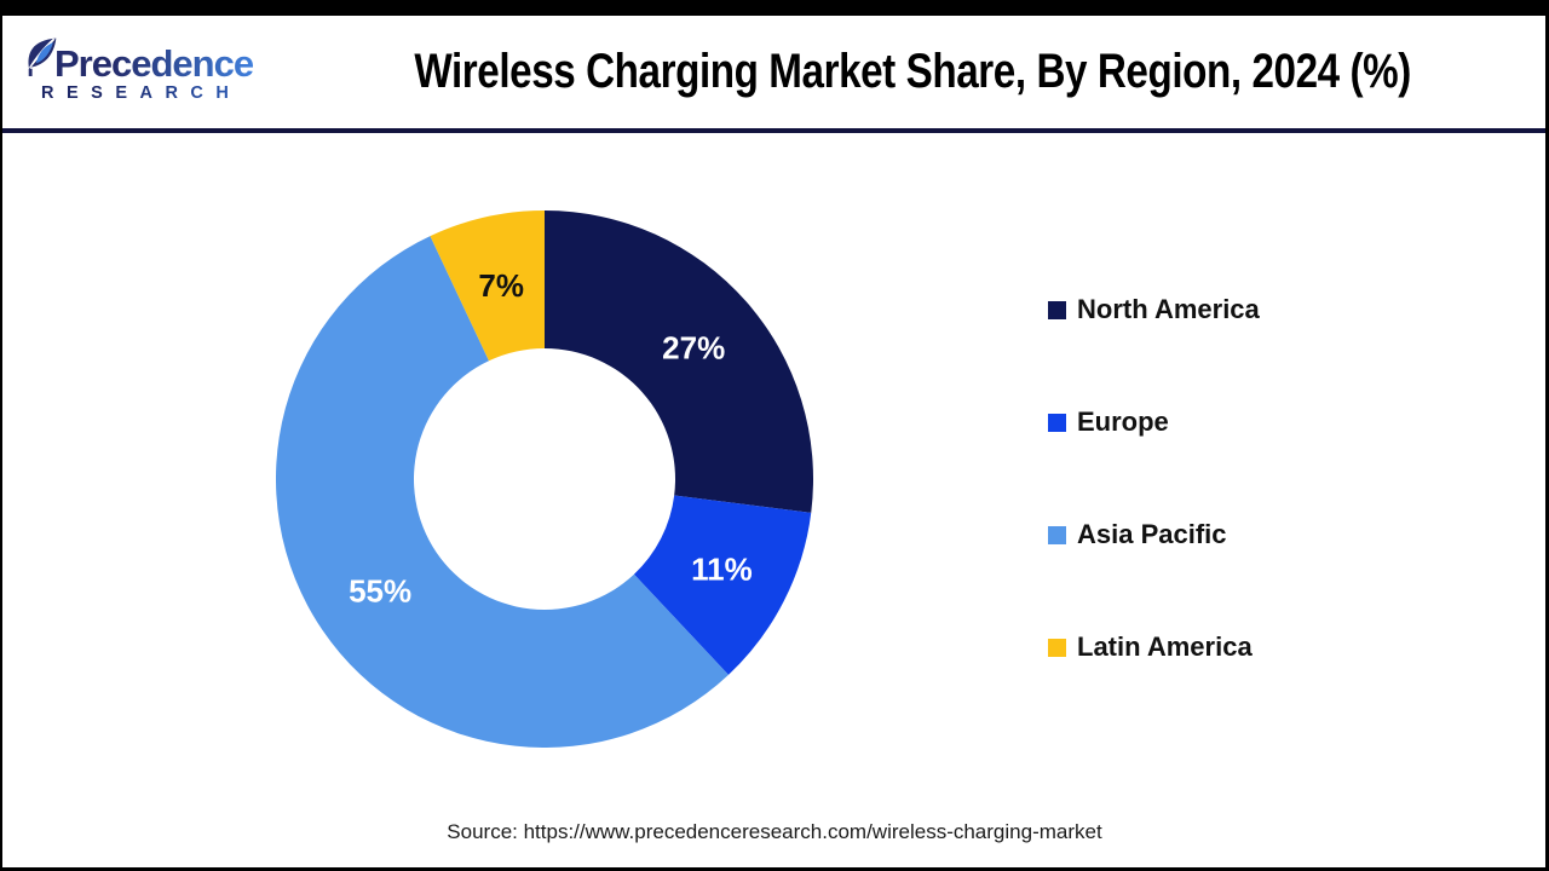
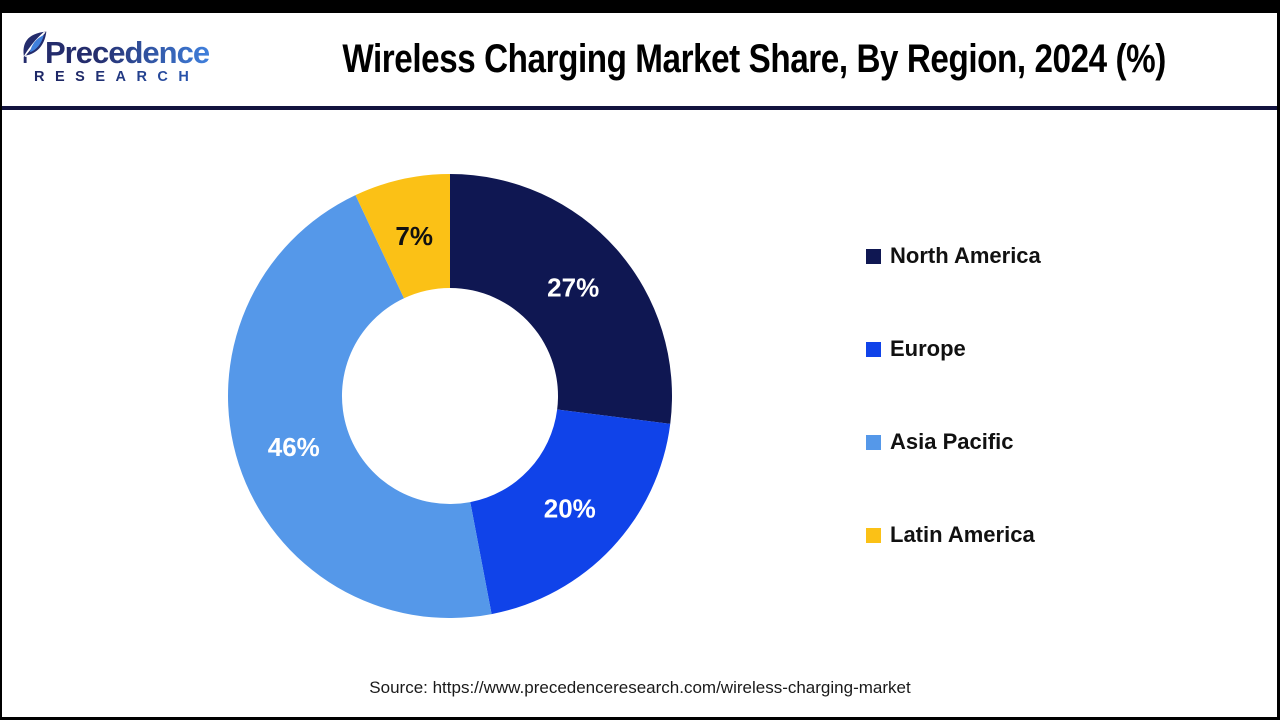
Europe: 11% -> 20%
Asia Pacific: 55% -> 46%
